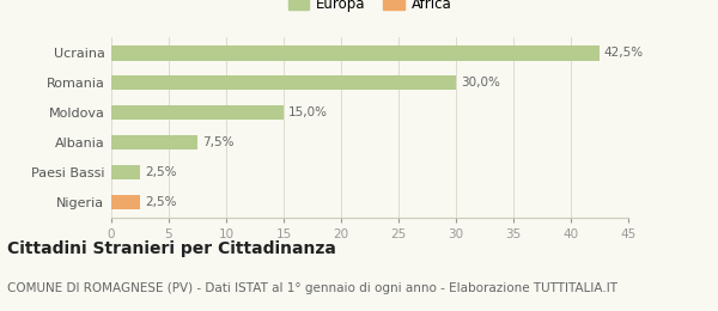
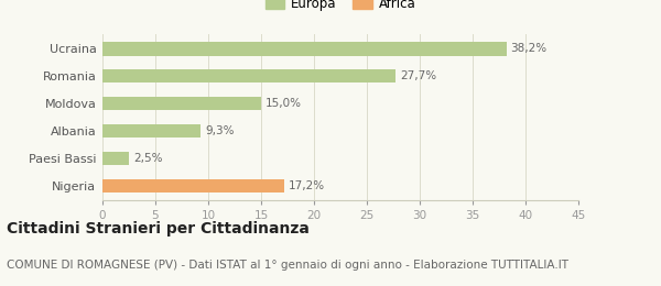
Ucraina: 42,5% -> 38,2%
Romania: 30,0% -> 27,7%
Albania: 7,5% -> 9,3%
Nigeria: 2,5% -> 17,2%
